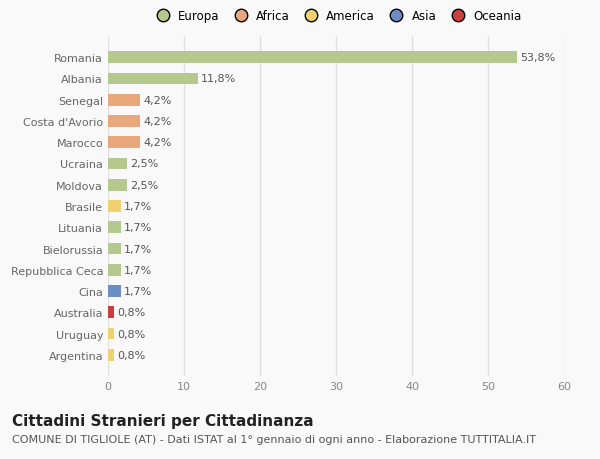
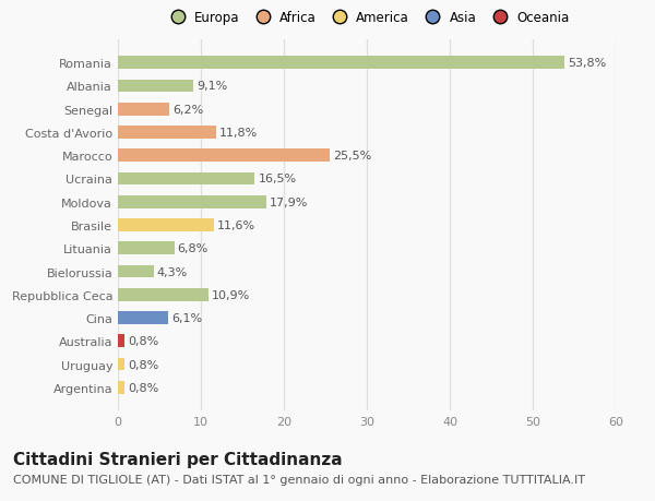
Albania: 11,8% -> 9,1%
Senegal: 4,2% -> 6,2%
Costa d'Avorio: 4,2% -> 11,8%
Marocco: 4,2% -> 25,5%
Ucraina: 2,5% -> 16,5%
Moldova: 2,5% -> 17,9%
Brasile: 1,7% -> 11,6%
Lituania: 1,7% -> 6,8%
Bielorussia: 1,7% -> 4,3%
Repubblica Ceca: 1,7% -> 10,9%
Cina: 1,7% -> 6,1%
